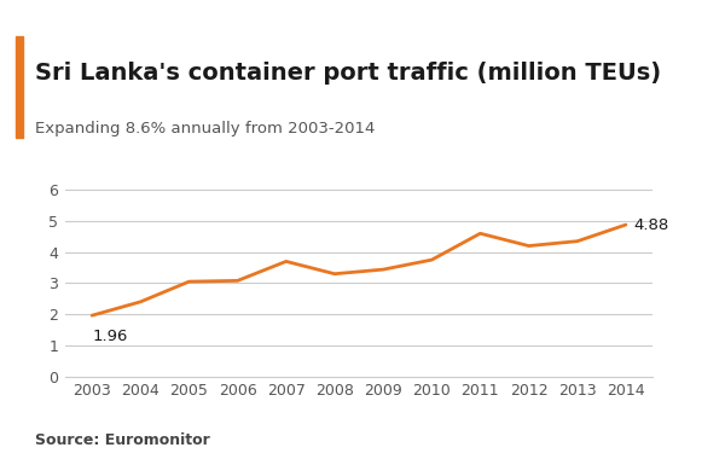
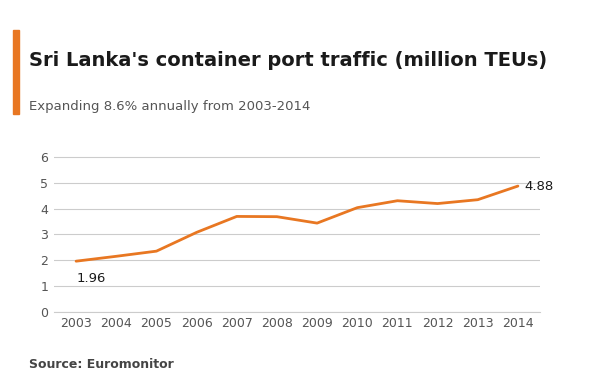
2004: 2.40 -> 2.15
2005: 3.05 -> 2.35
2008: 3.30 -> 3.69
2010: 3.75 -> 4.04
2011: 4.60 -> 4.31
